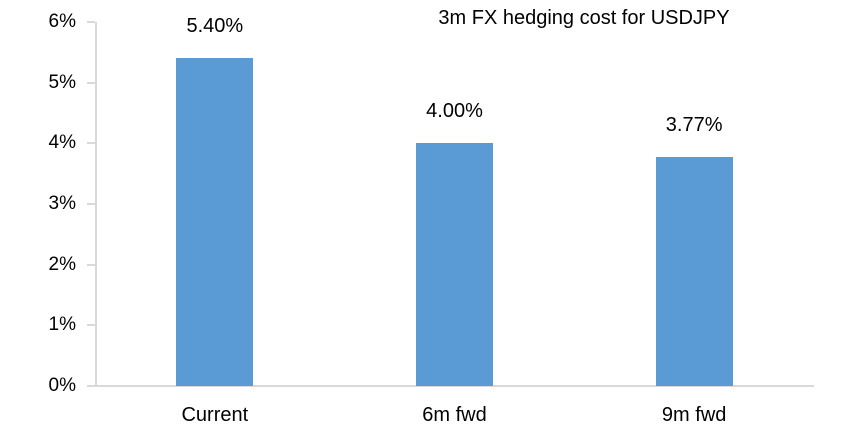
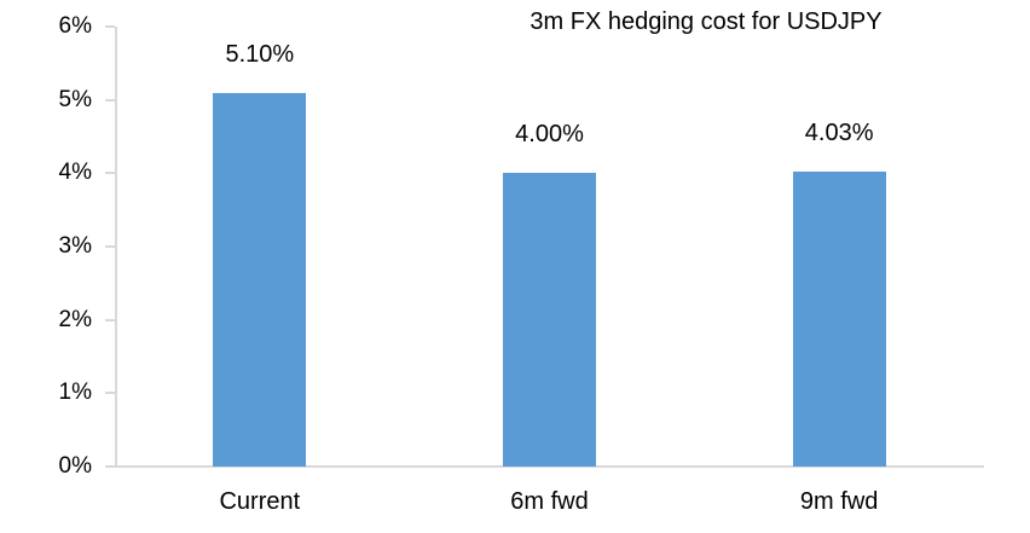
Current: 5.40% -> 5.10%
9m fwd: 3.77% -> 4.03%
